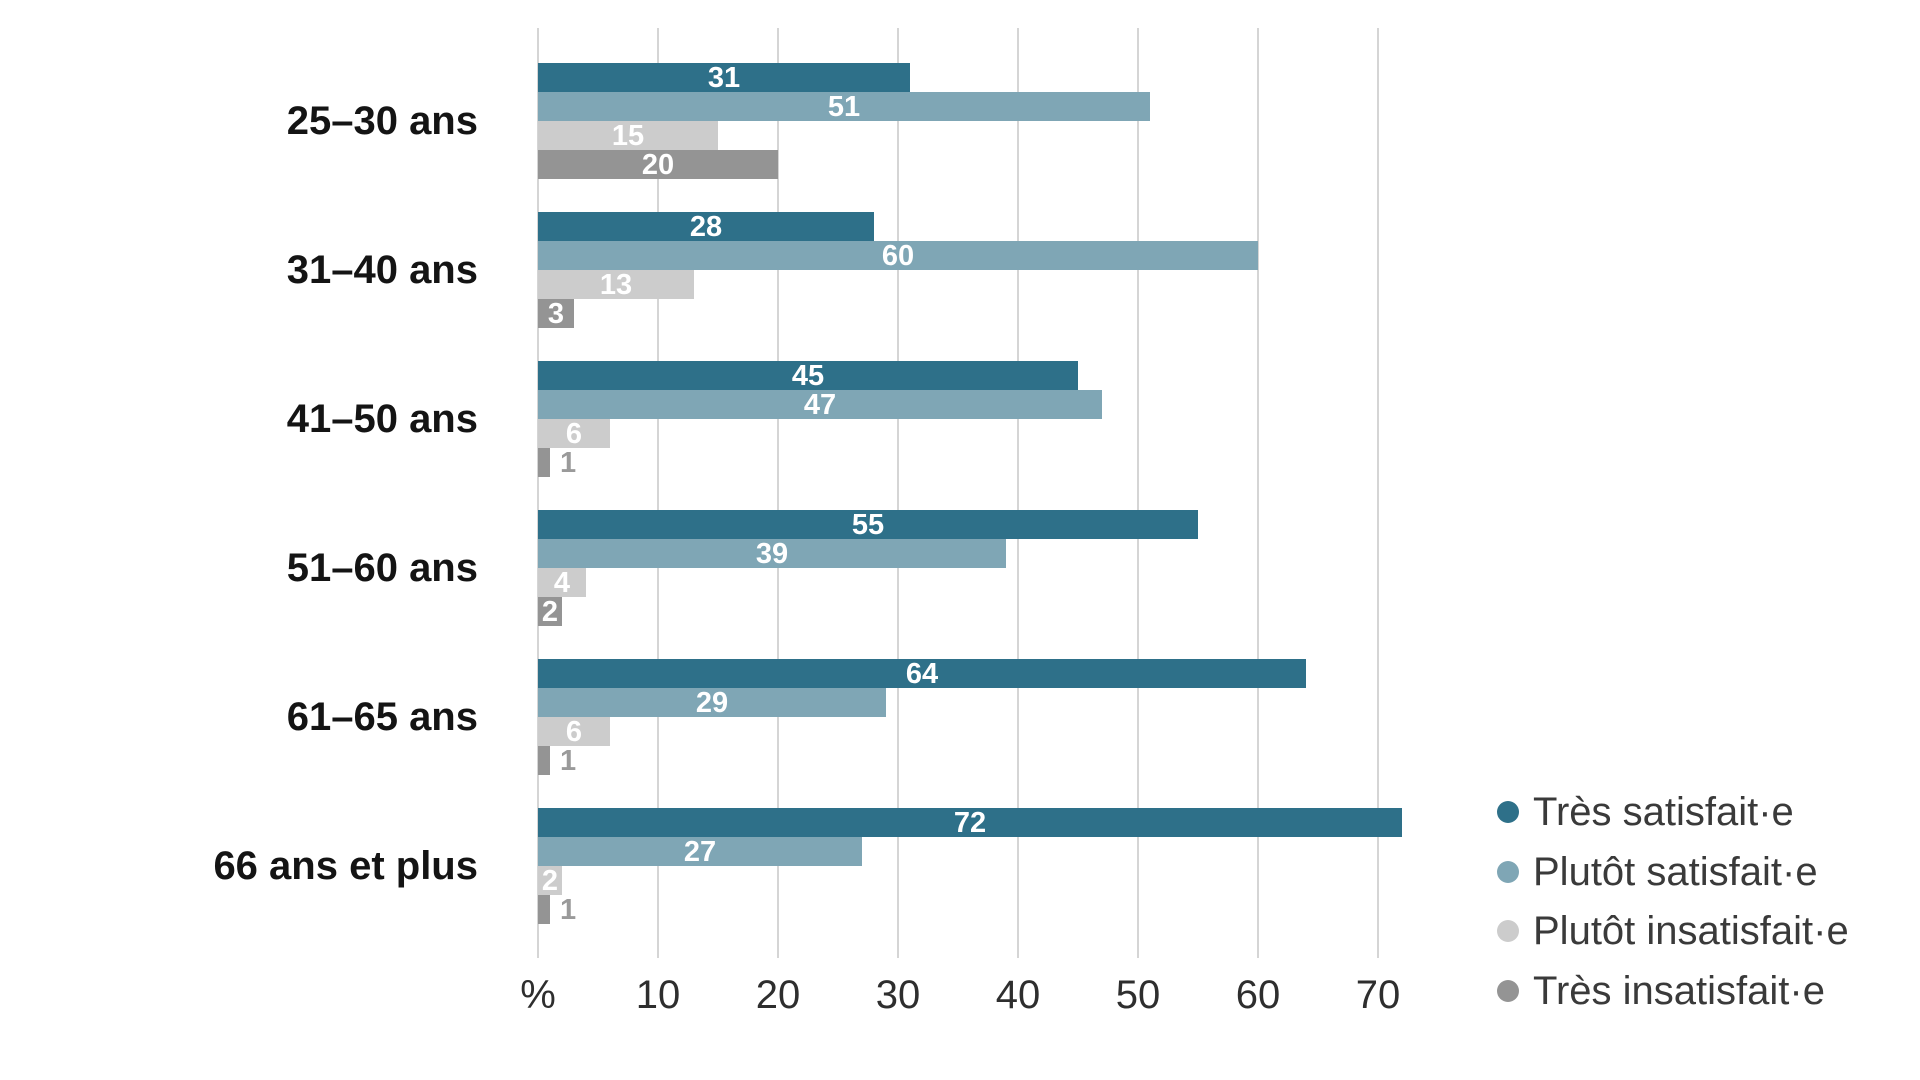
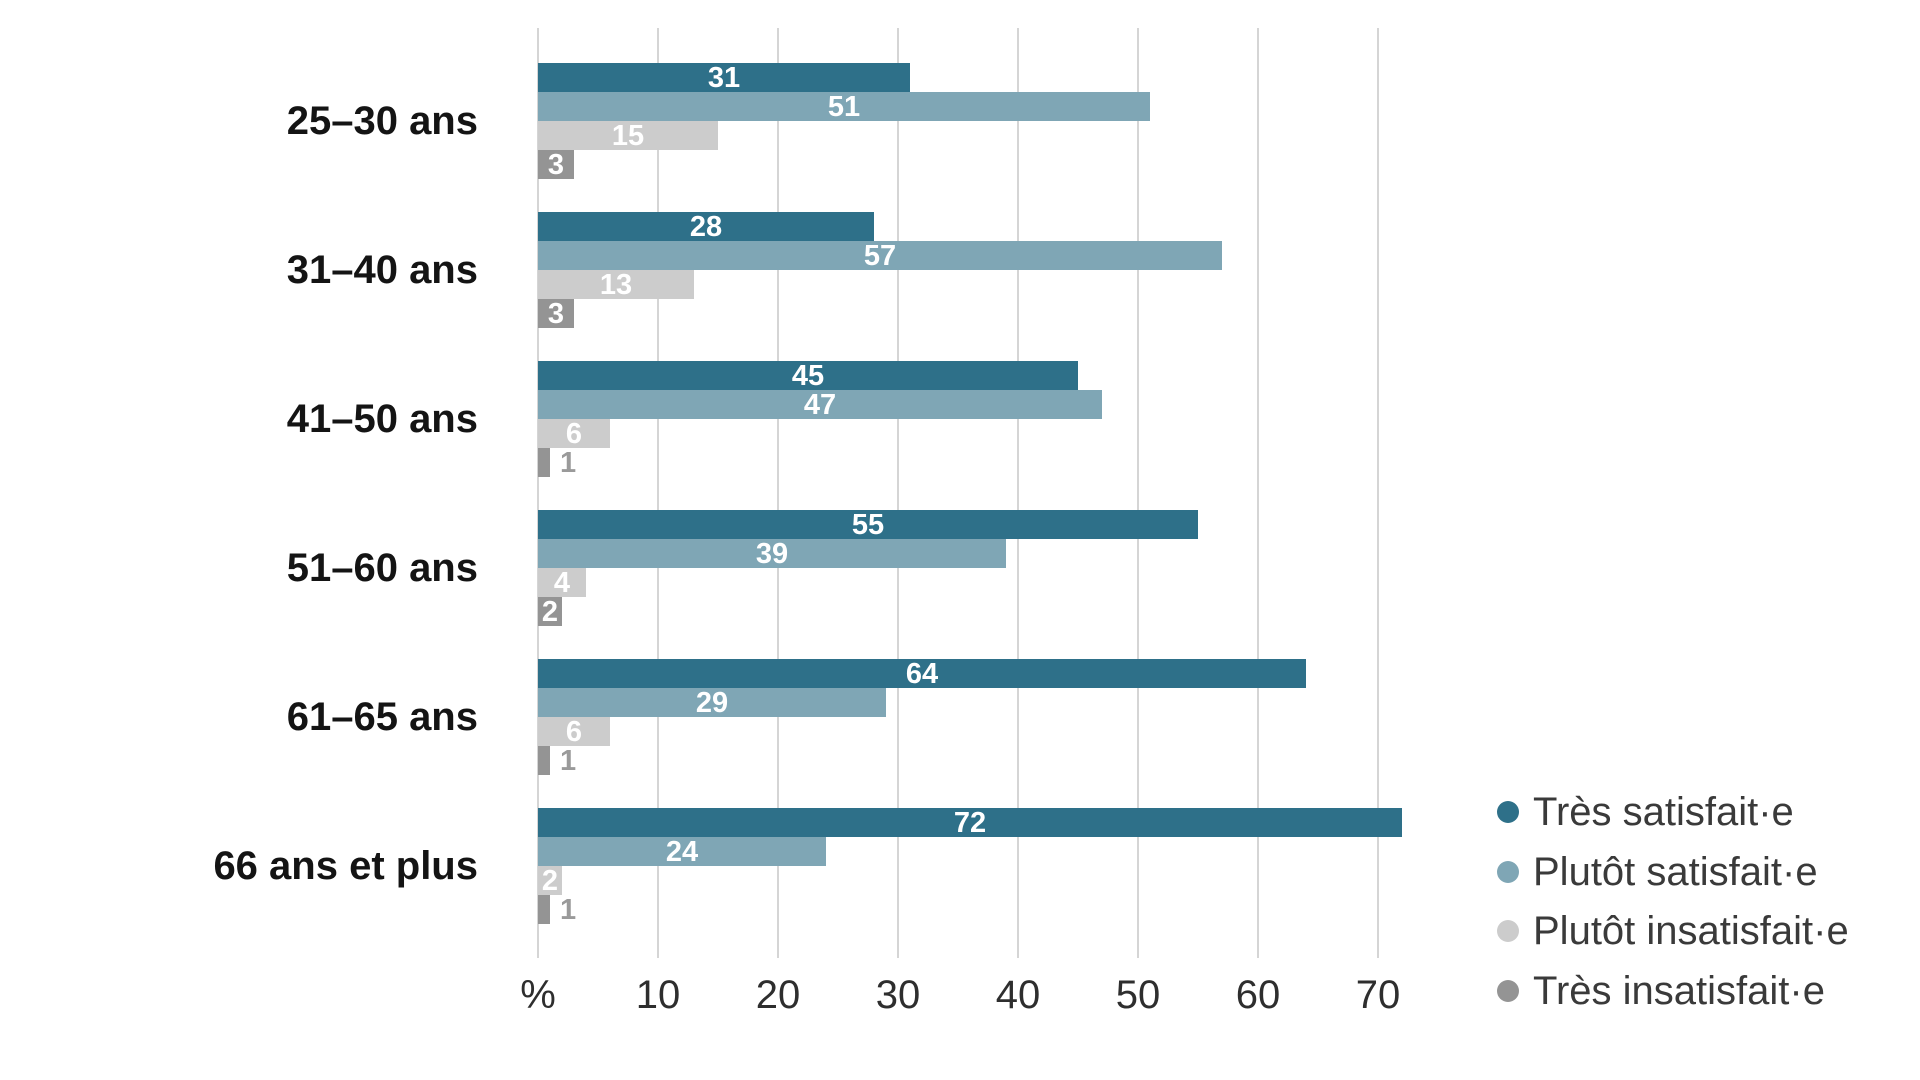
Très insatisfait·e/25–30 ans: 20 -> 3
Plutôt satisfait·e/31–40 ans: 60 -> 57
Plutôt satisfait·e/66 ans et plus: 27 -> 24
